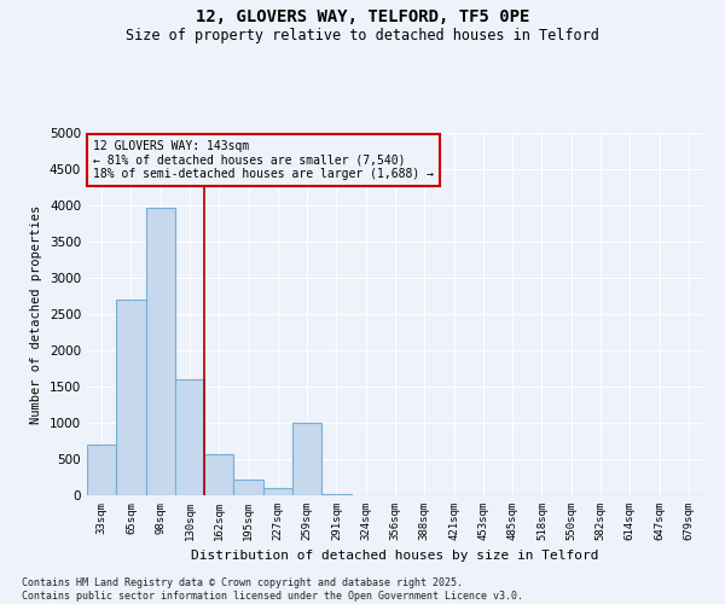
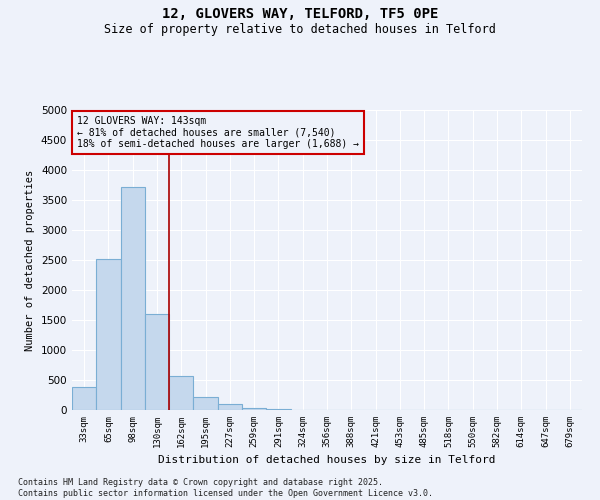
33sqm: 700 -> 380
65sqm: 2700 -> 2520
98sqm: 3960 -> 3720
259sqm: 1000 -> 40
